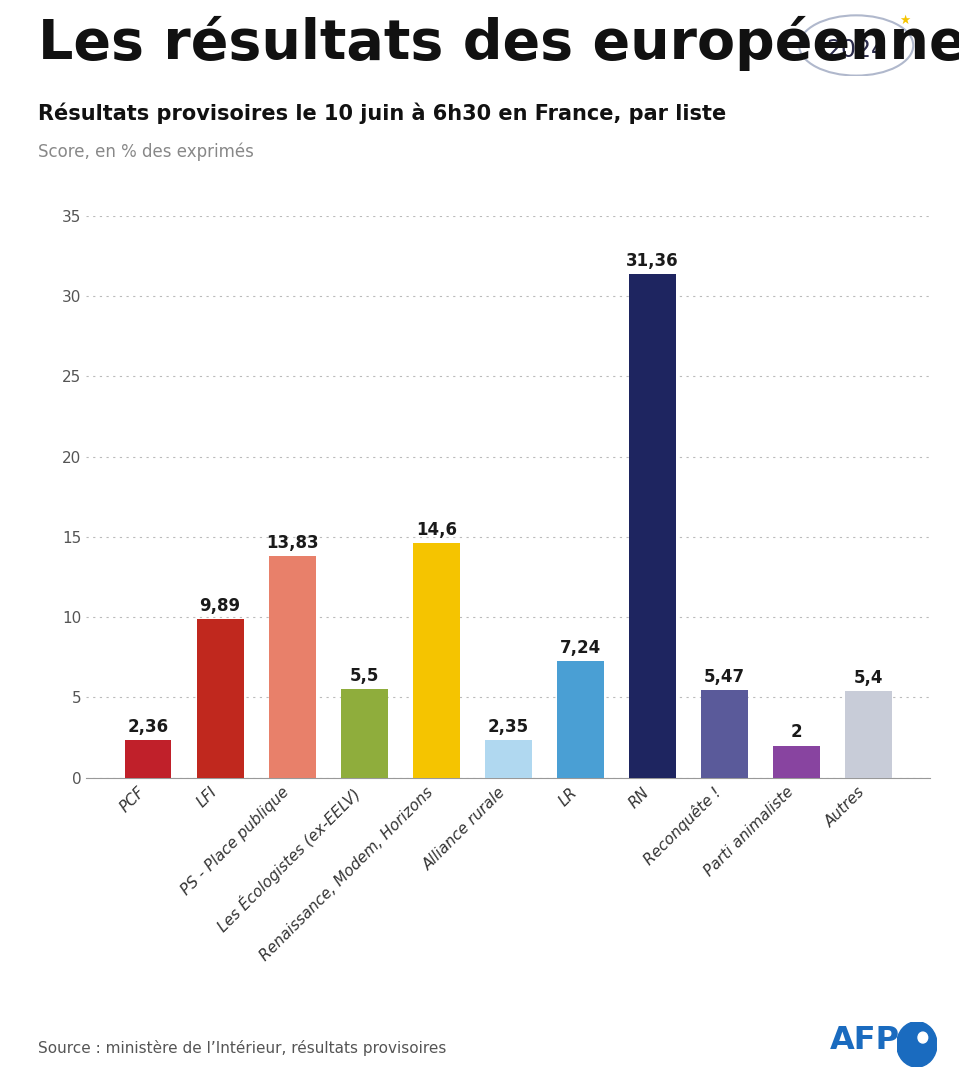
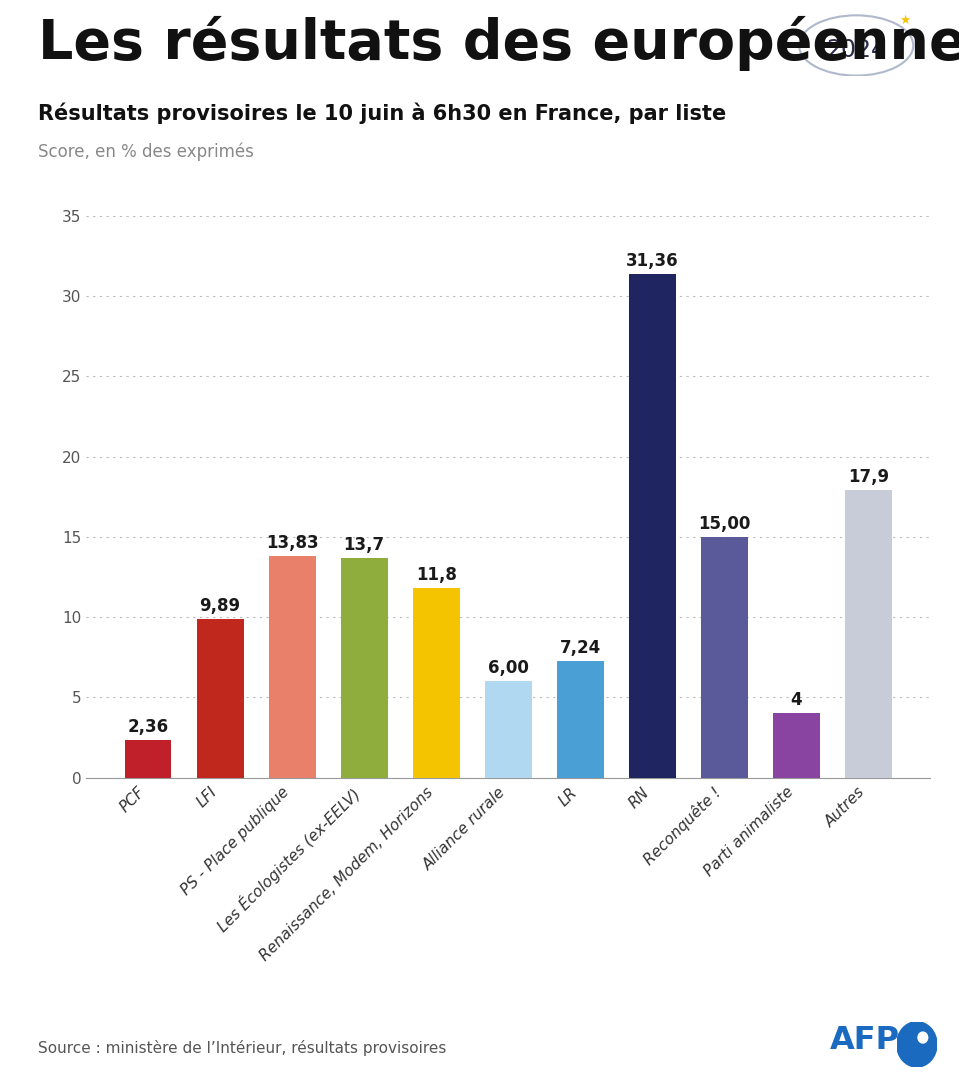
Les Écologistes (ex-EELV): 5,5 -> 13,7
Renaissance, Modem, Horizons: 14,6 -> 11,8
Alliance rurale: 2,35 -> 6,00
Reconquête !: 5,47 -> 15,00
Parti animaliste: 2 -> 4
Autres: 5,4 -> 17,9
